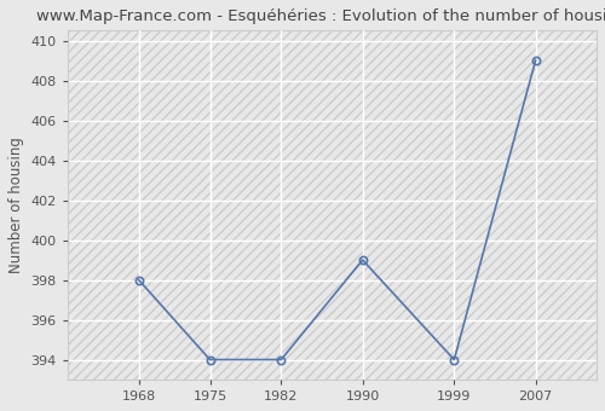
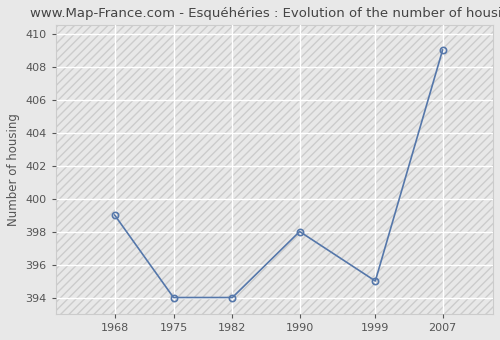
1968: 398 -> 399
1990: 399 -> 398
1999: 394 -> 395
